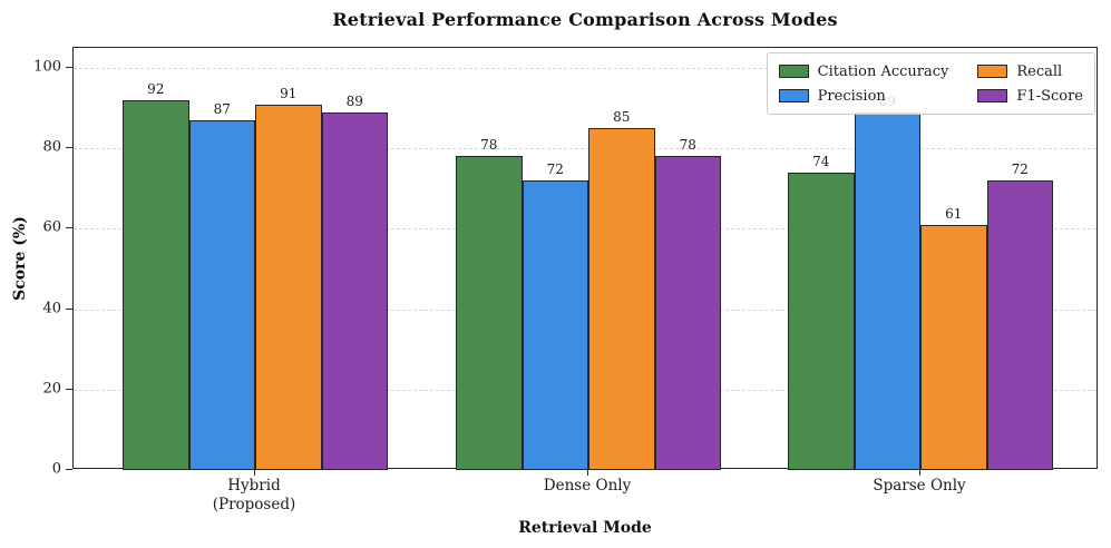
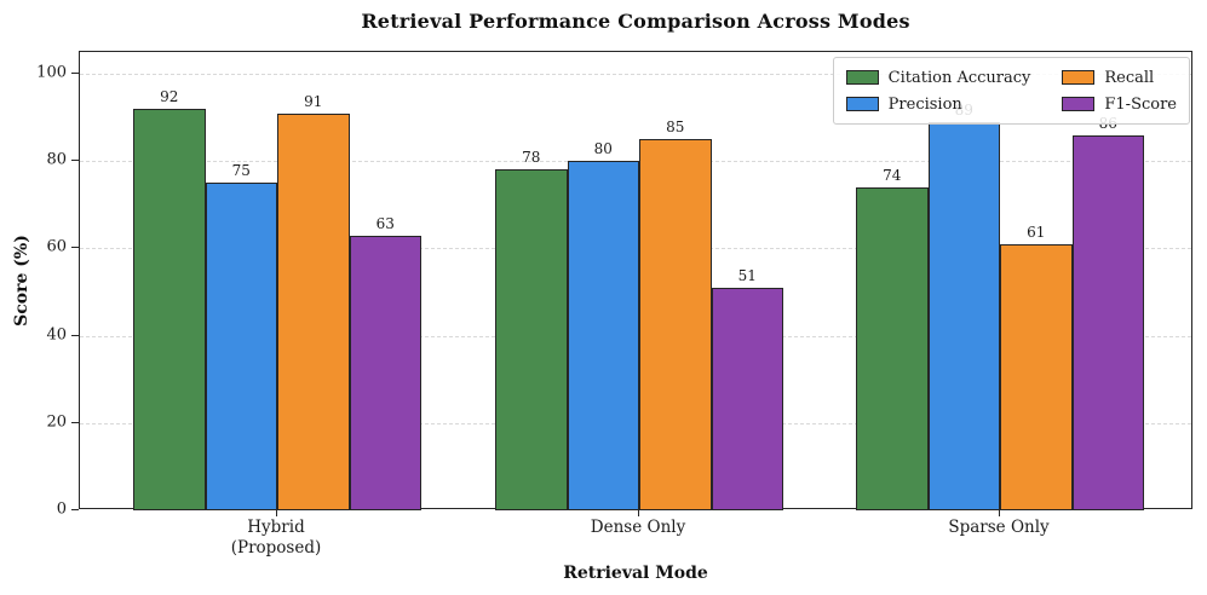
Precision/Hybrid (Proposed): 87 -> 75
F1-Score/Hybrid (Proposed): 89 -> 63
Precision/Dense Only: 72 -> 80
F1-Score/Dense Only: 78 -> 51
F1-Score/Sparse Only: 72 -> 86
